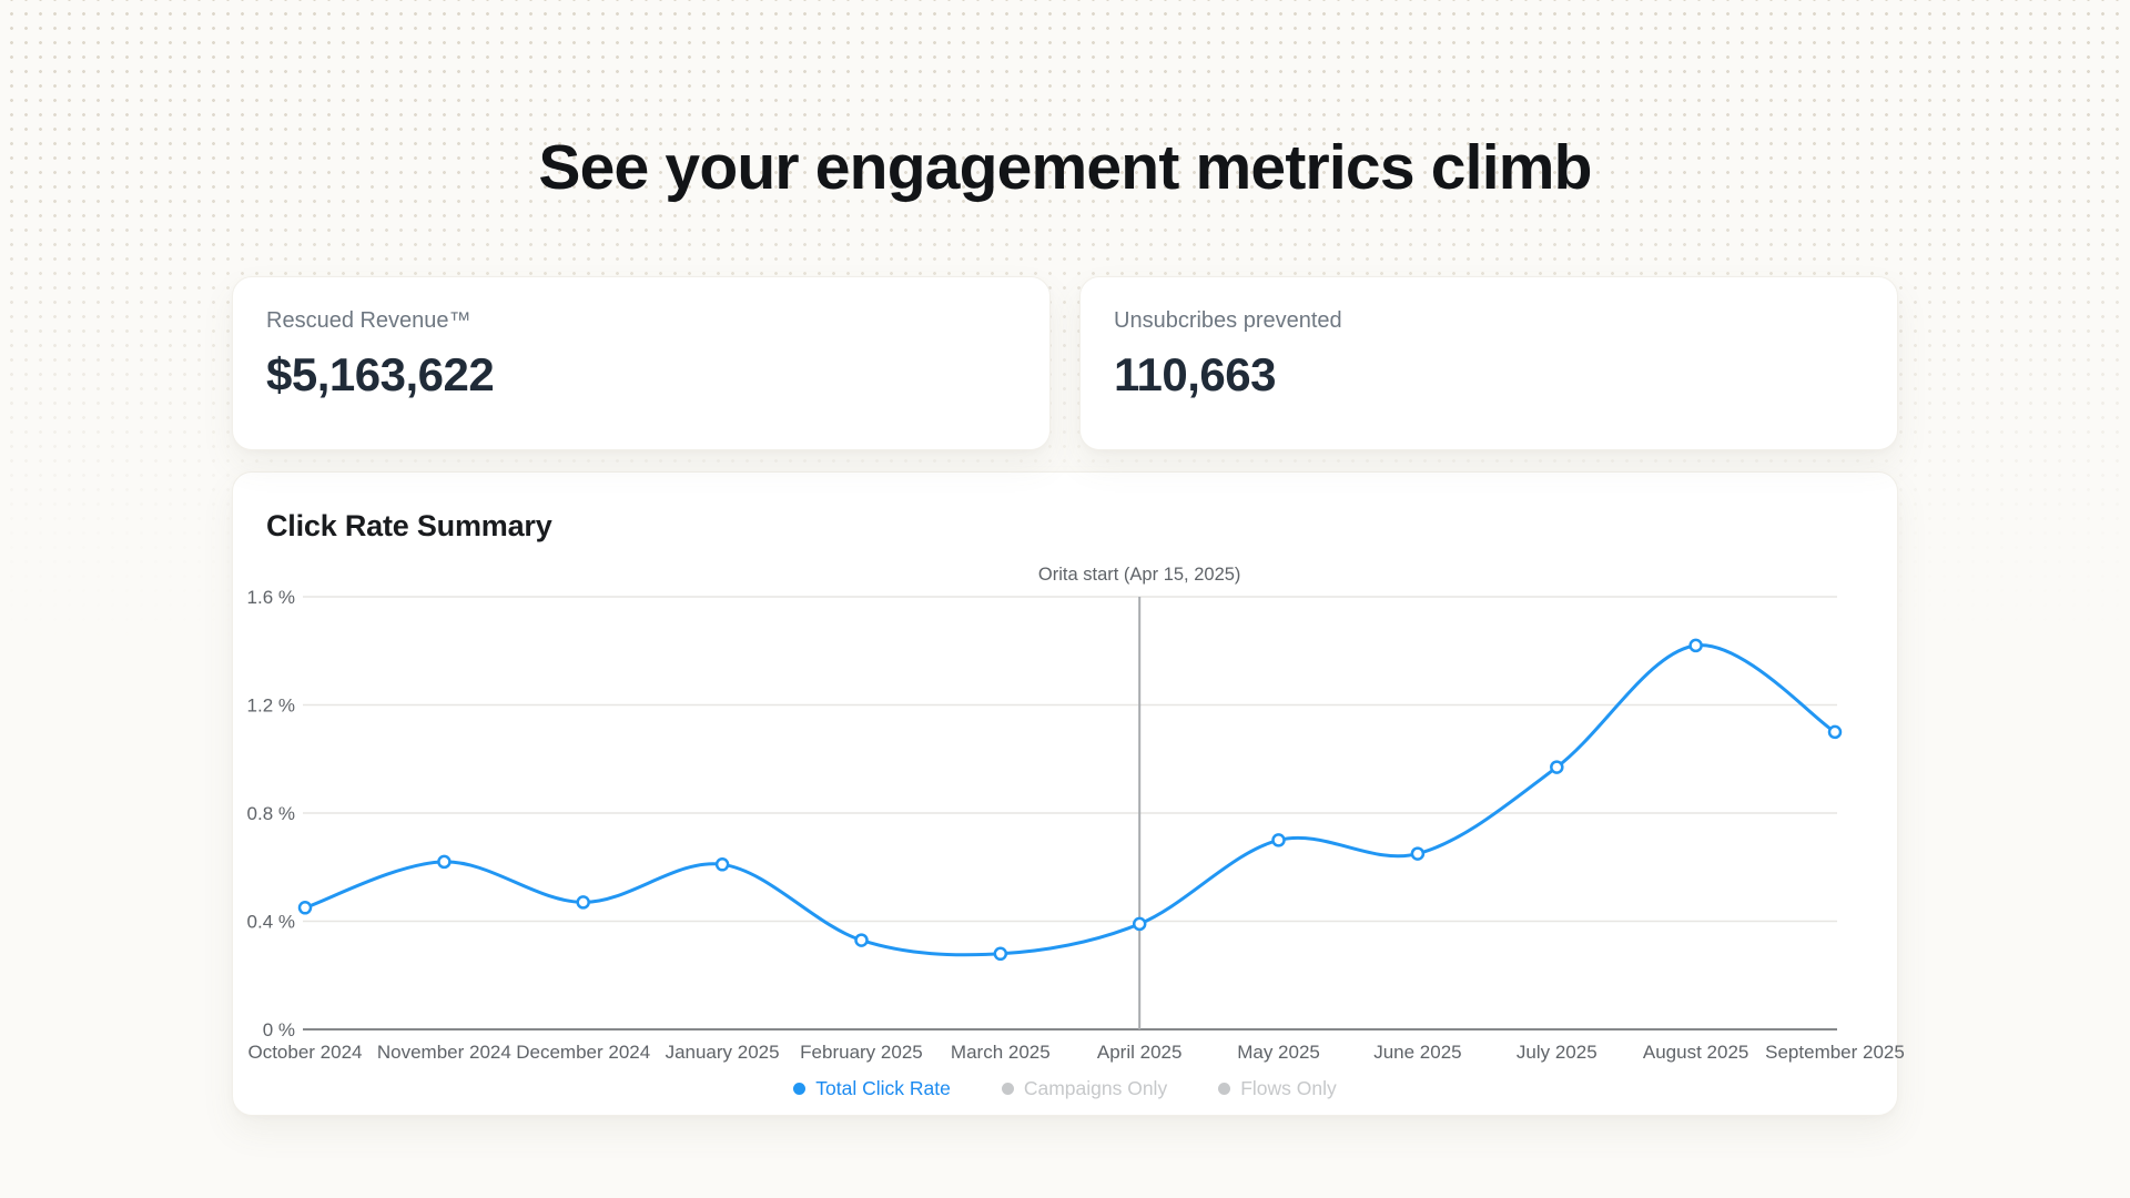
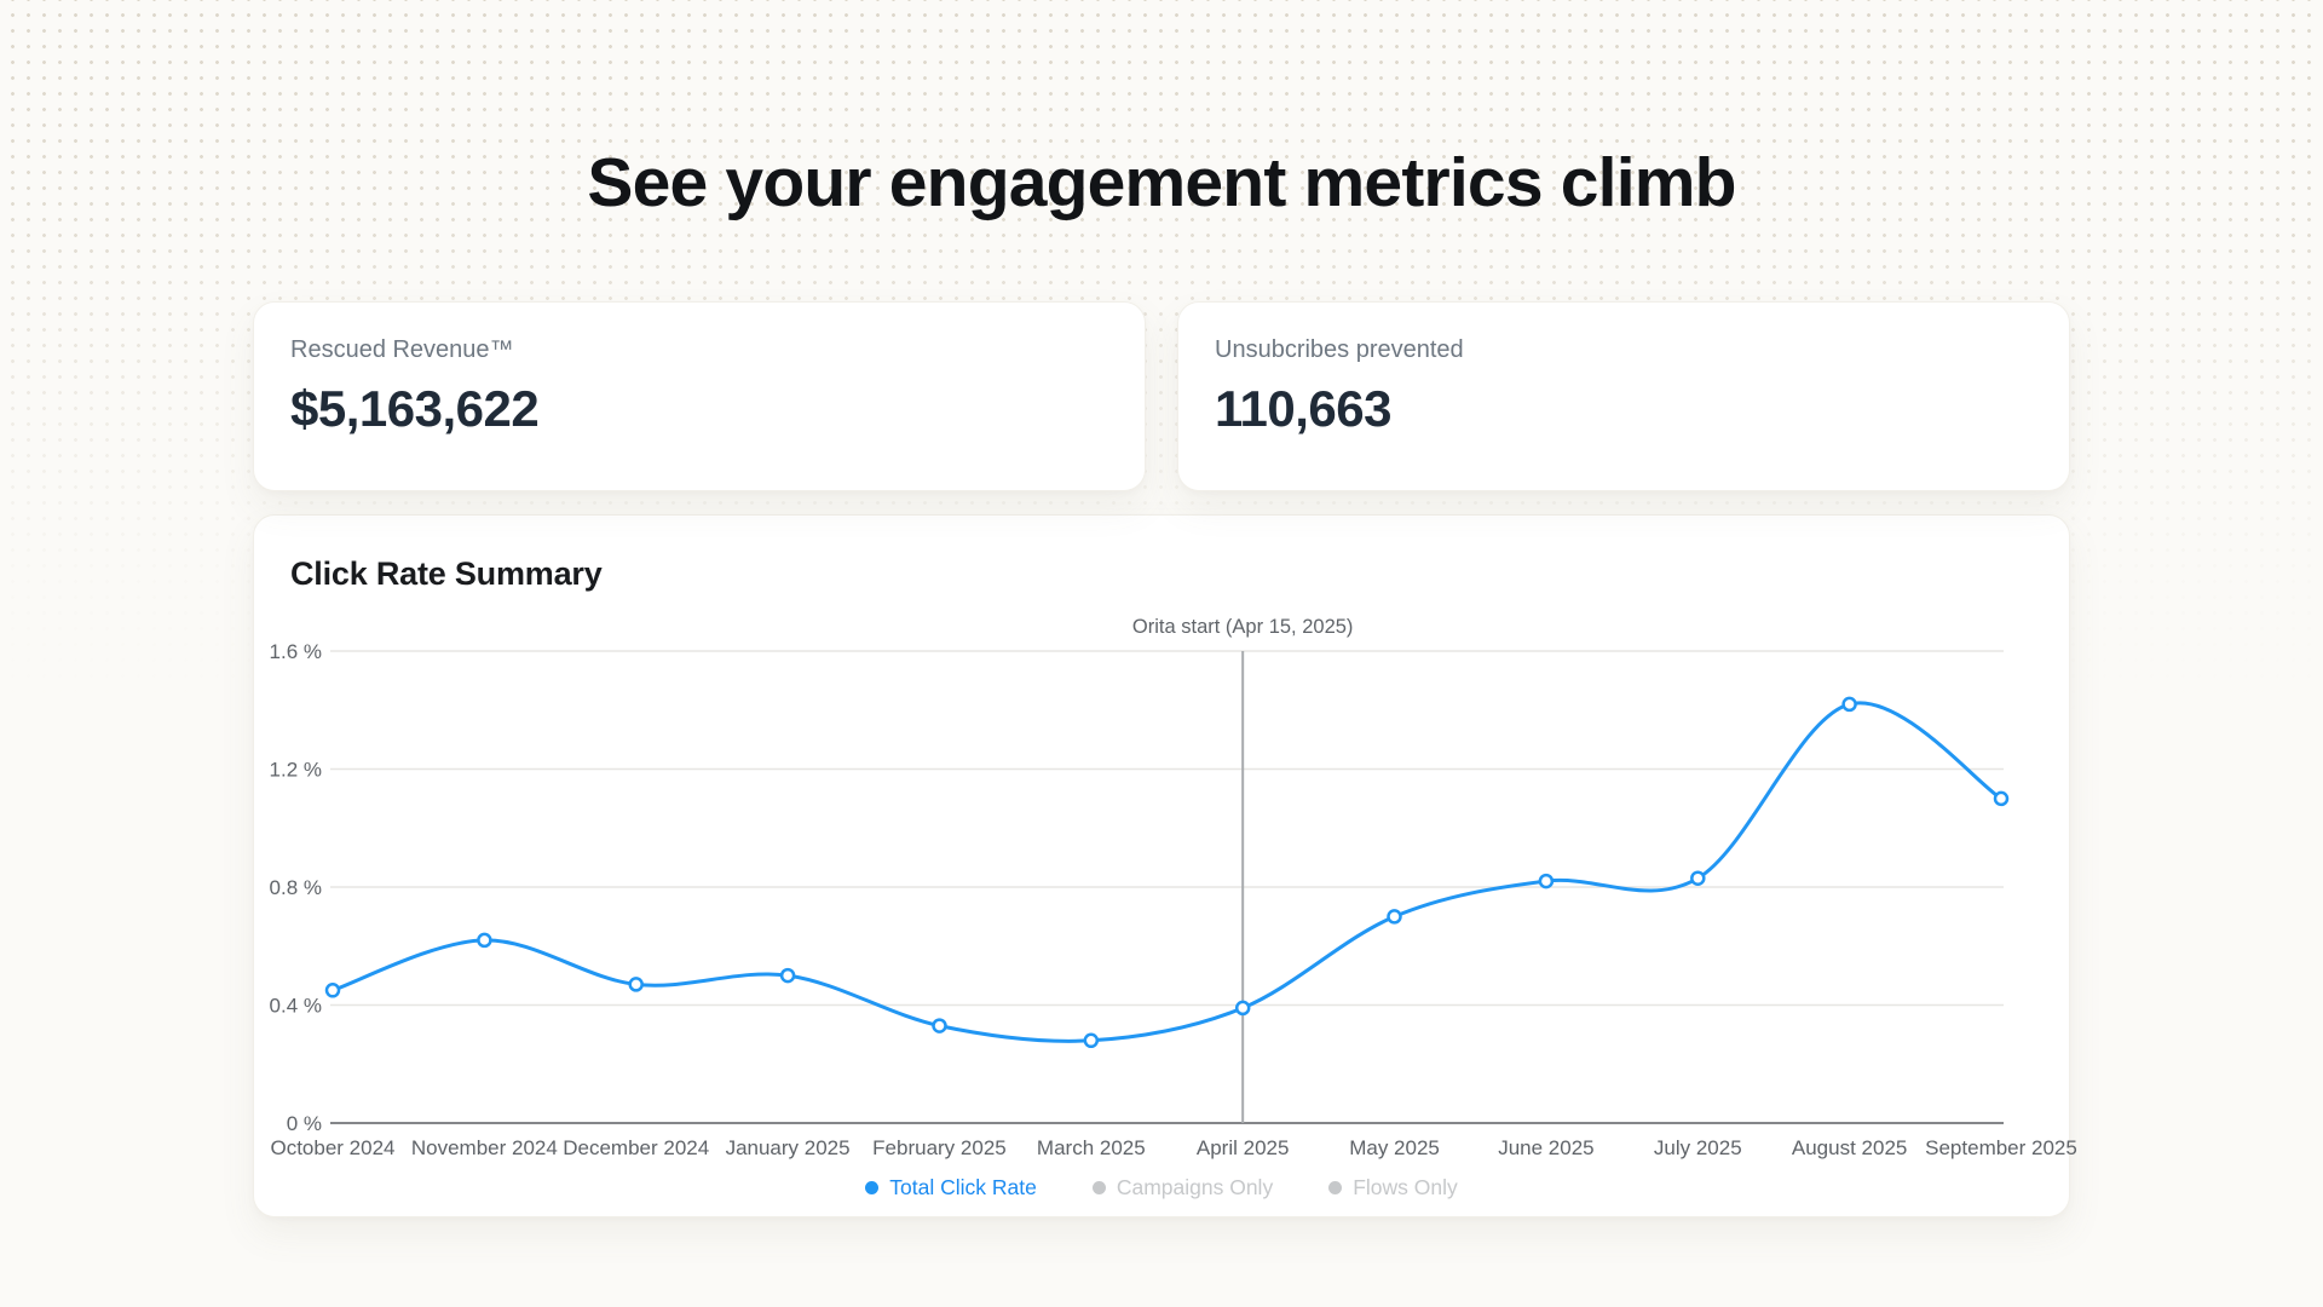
January 2025: 0.61% -> 0.50%
June 2025: 0.65% -> 0.82%
July 2025: 0.97% -> 0.83%
